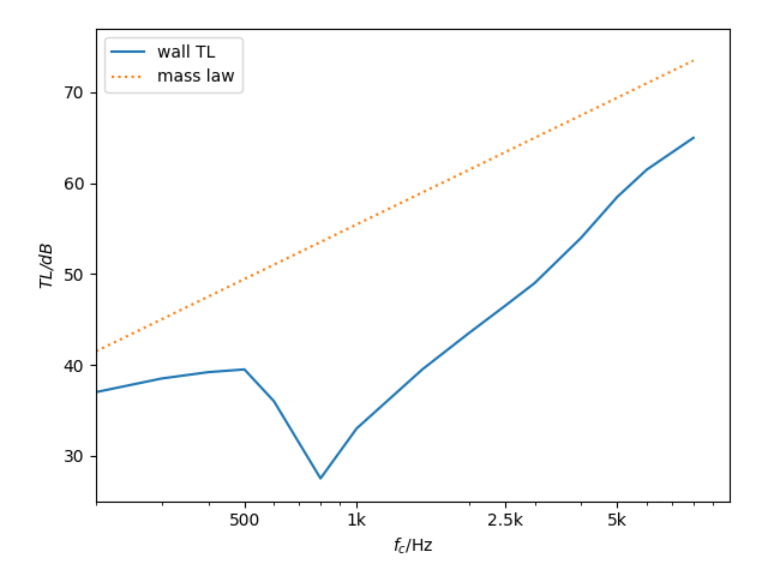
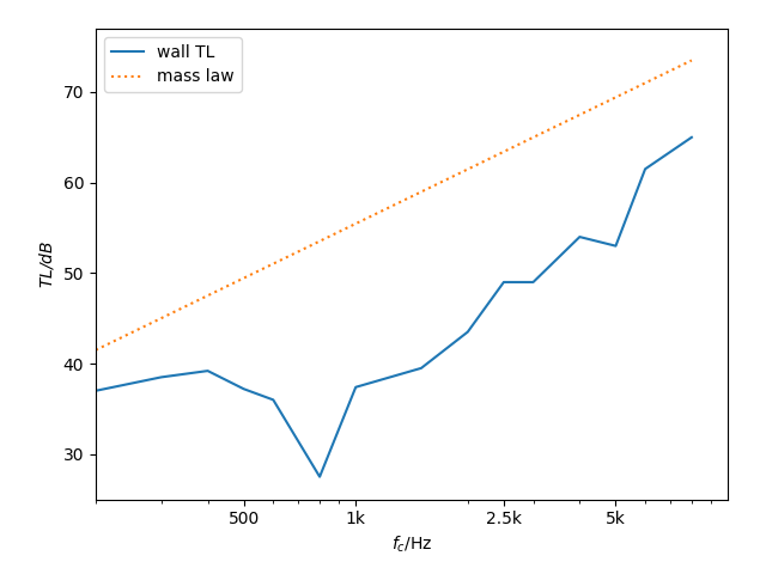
500: 39.5 -> 37.2
1k: 33.0 -> 37.4
2.5k: 46.5 -> 49.0
5k: 58.5 -> 53.0
